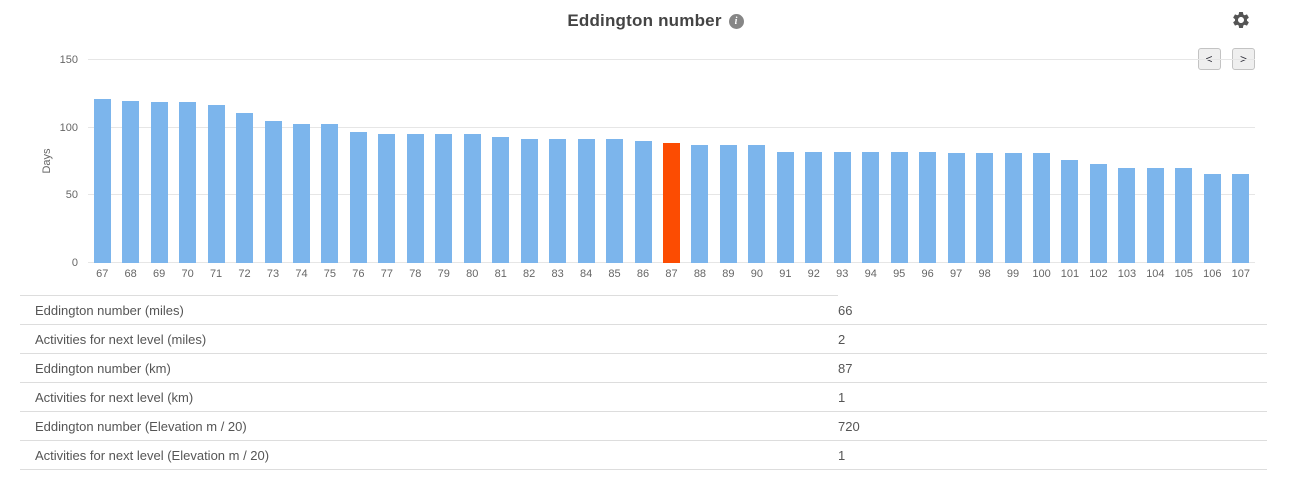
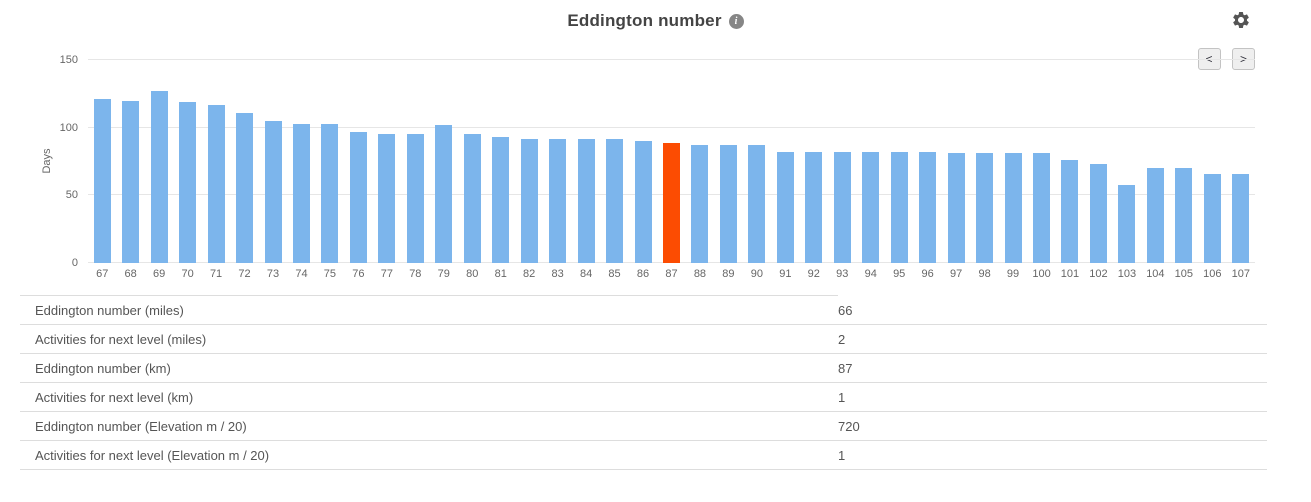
69: 119 -> 127
79: 95 -> 102
103: 70 -> 58
